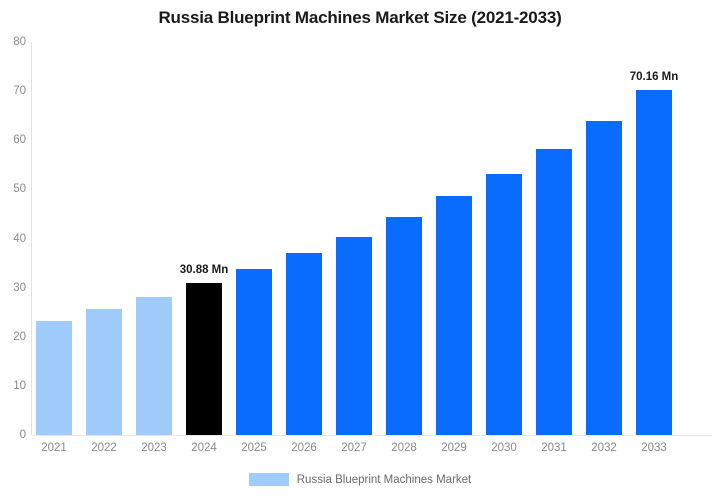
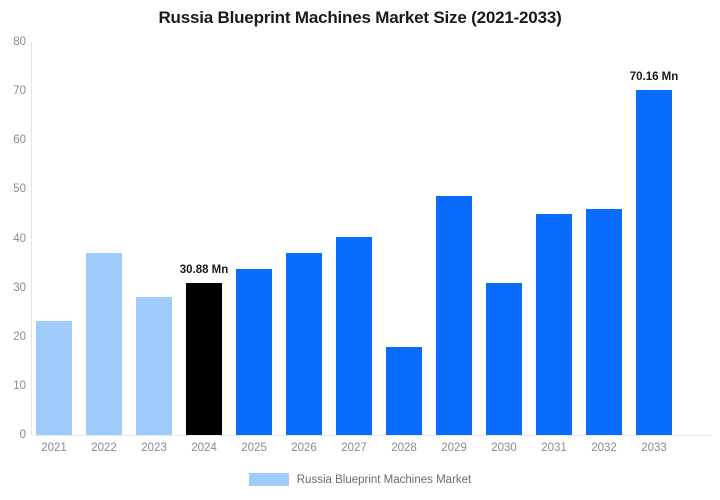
2022: 26 -> 37
2028: 44 -> 18
2030: 53 -> 31
2031: 58 -> 45
2032: 64 -> 46
